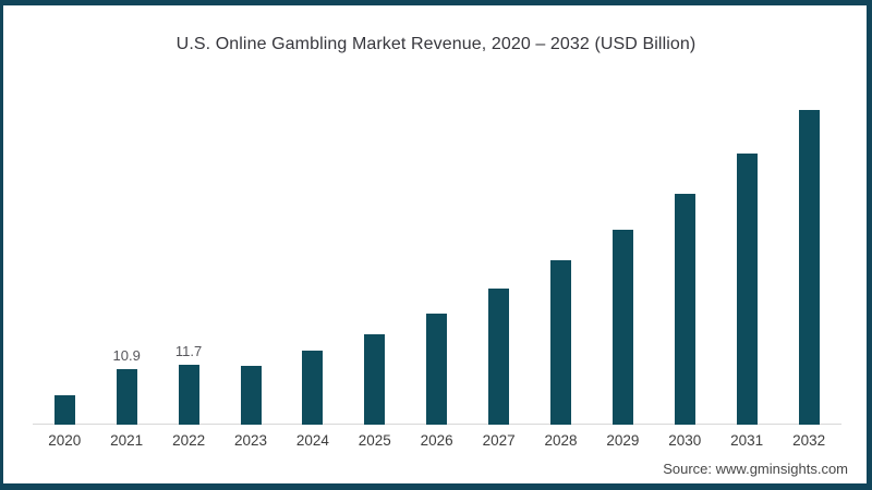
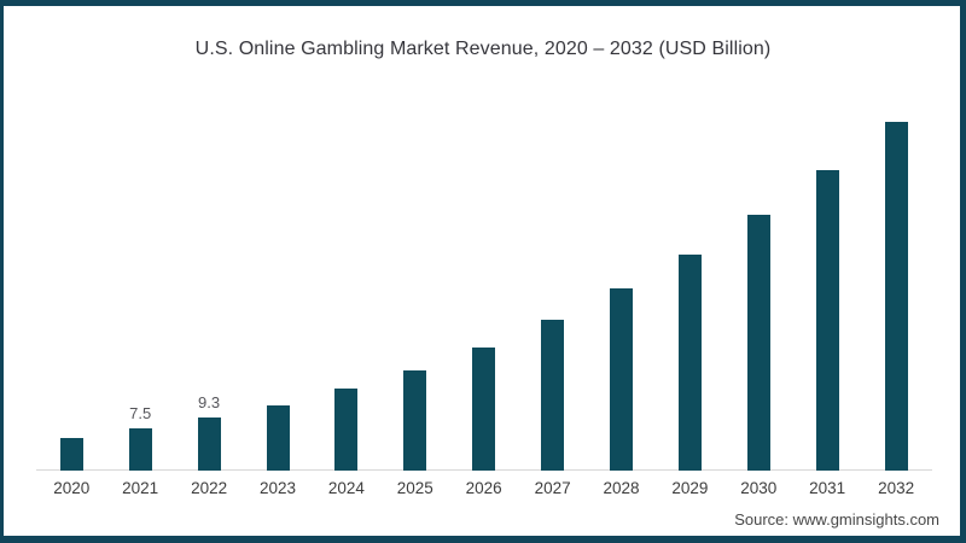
2021: 10.9 -> 7.5
2022: 11.7 -> 9.3
